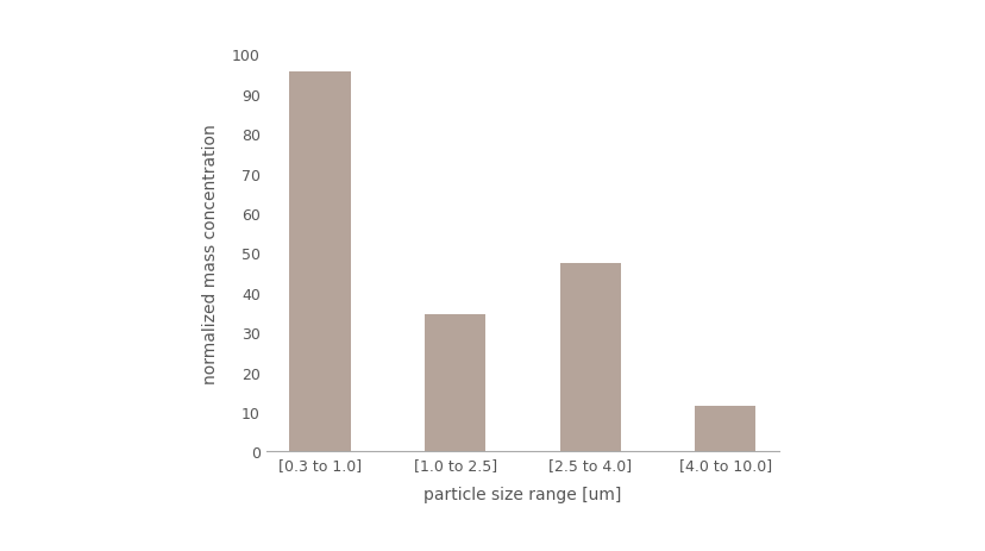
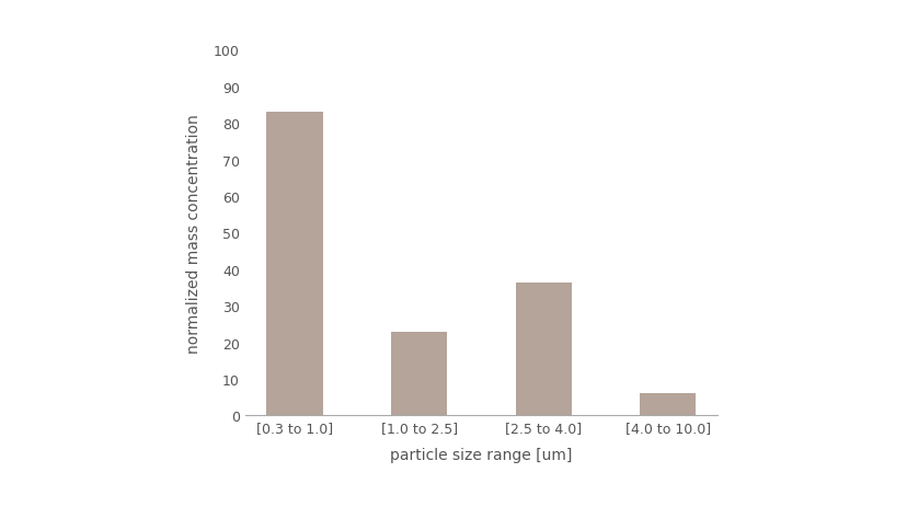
[0.3 to 1.0]: 95.5 -> 83.0
[1.0 to 2.5]: 34.5 -> 23.0
[2.5 to 4.0]: 47.5 -> 36.5
[4.0 to 10.0]: 11.5 -> 6.0
